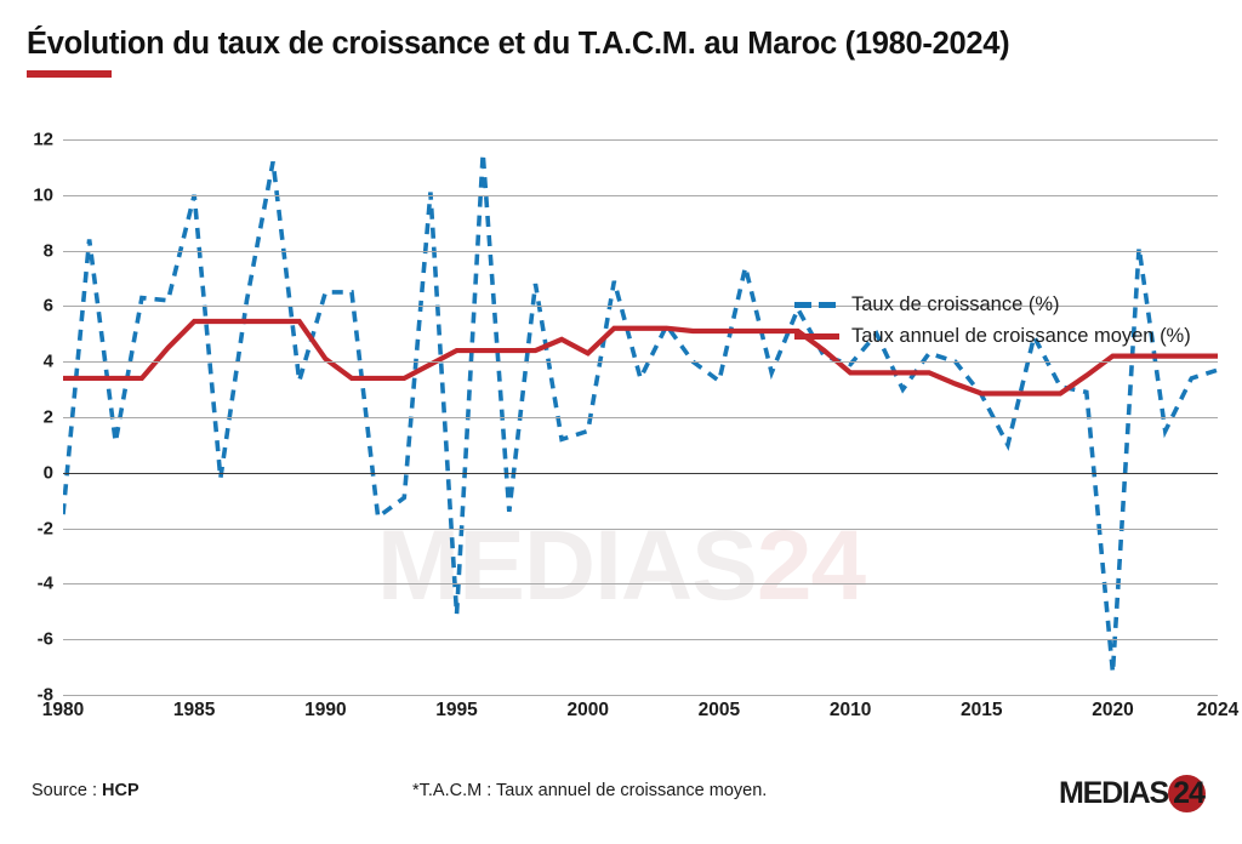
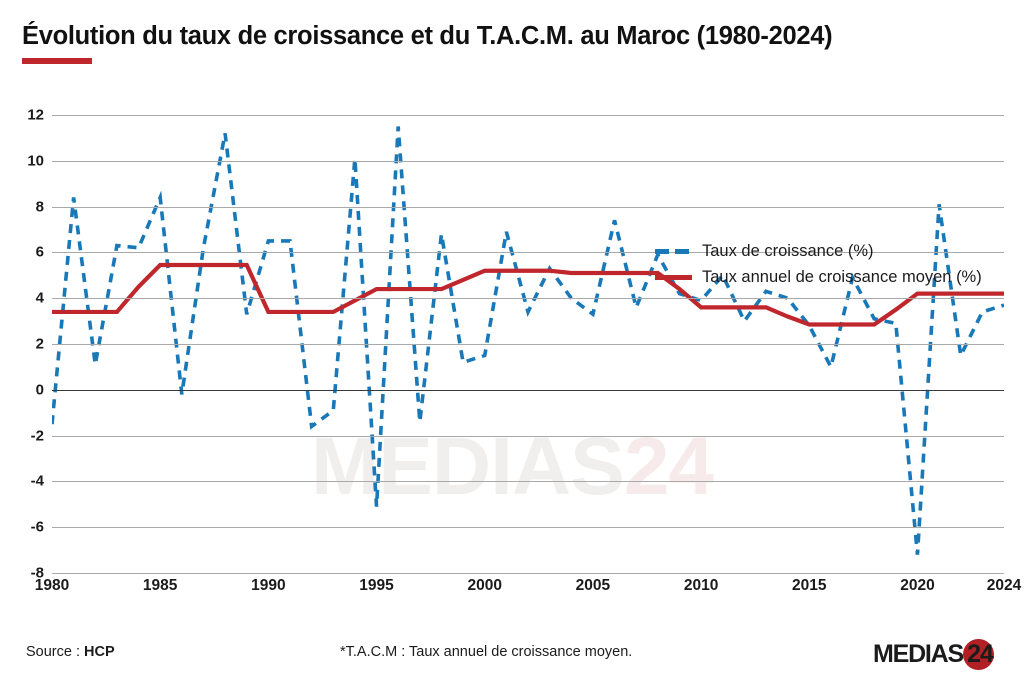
Taux de croissance (%)/1985: 10.0 -> 8.4
Taux annuel de croissance moyen (%)/1990: 4.1 -> 3.4
Taux annuel de croissance moyen (%)/2000: 4.3 -> 5.2
